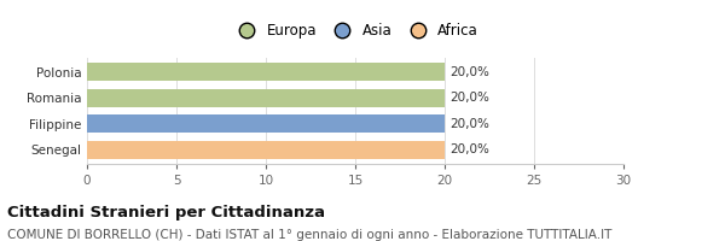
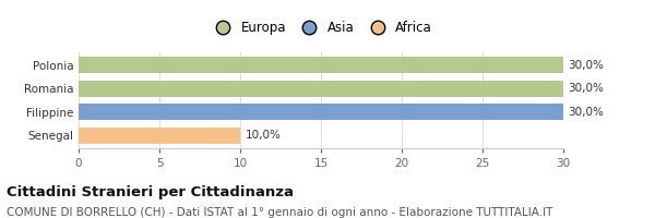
Polonia: 20,0% -> 30,0%
Romania: 20,0% -> 30,0%
Filippine: 20,0% -> 30,0%
Senegal: 20,0% -> 10,0%
